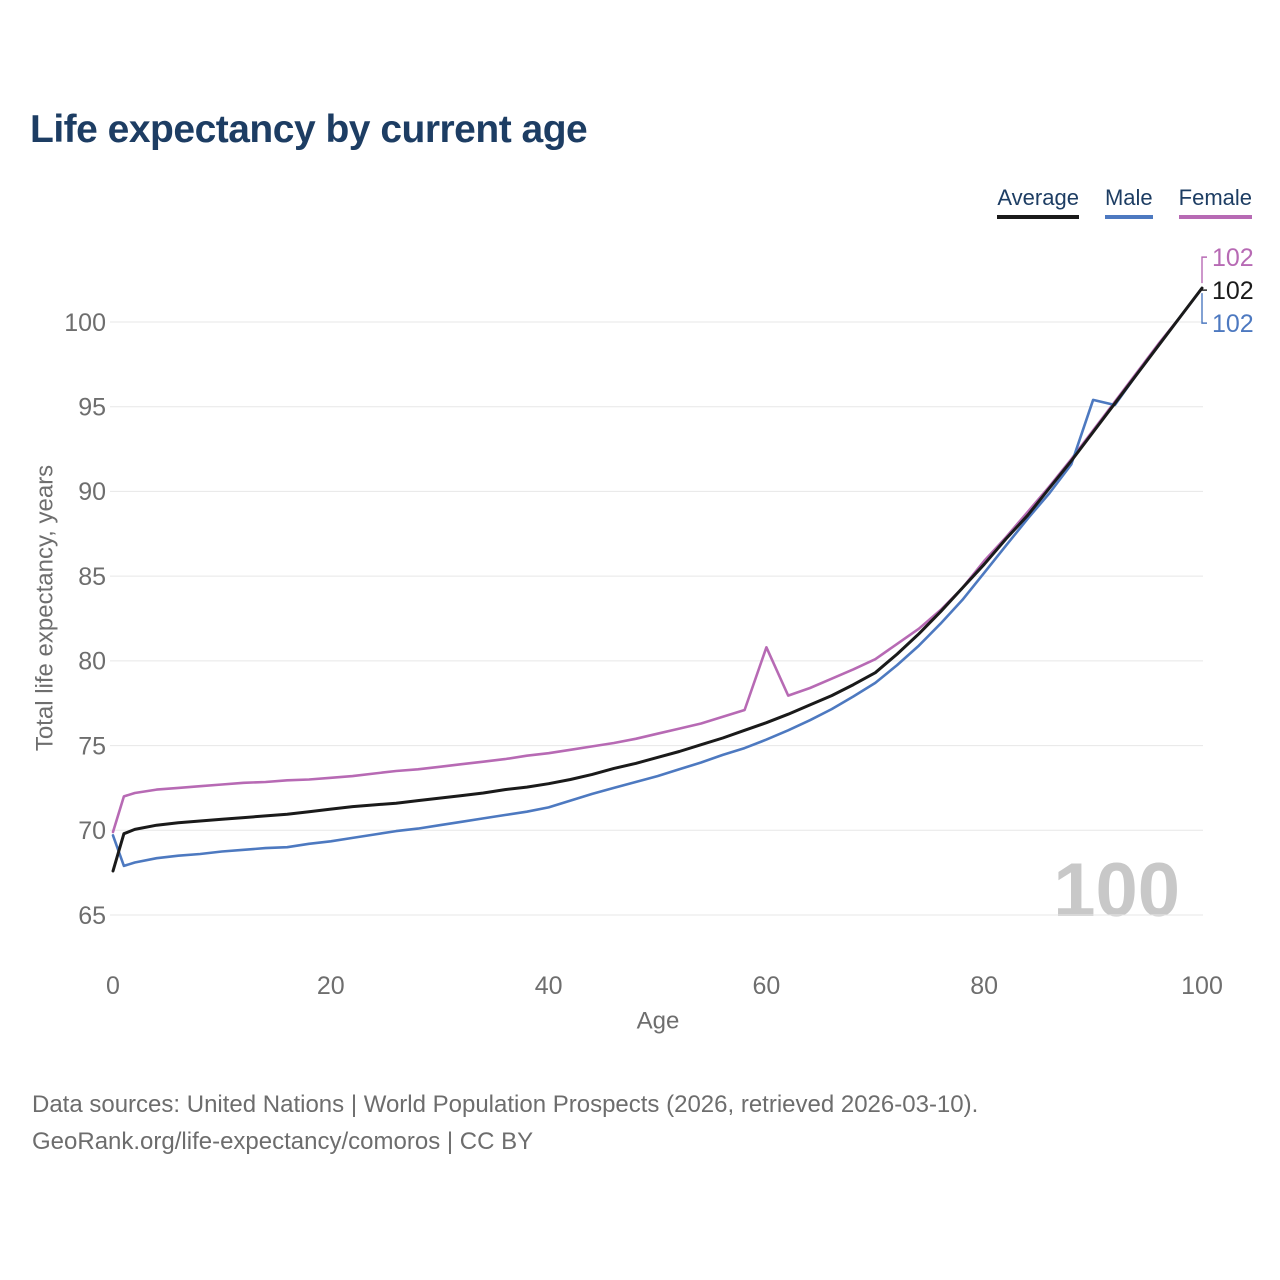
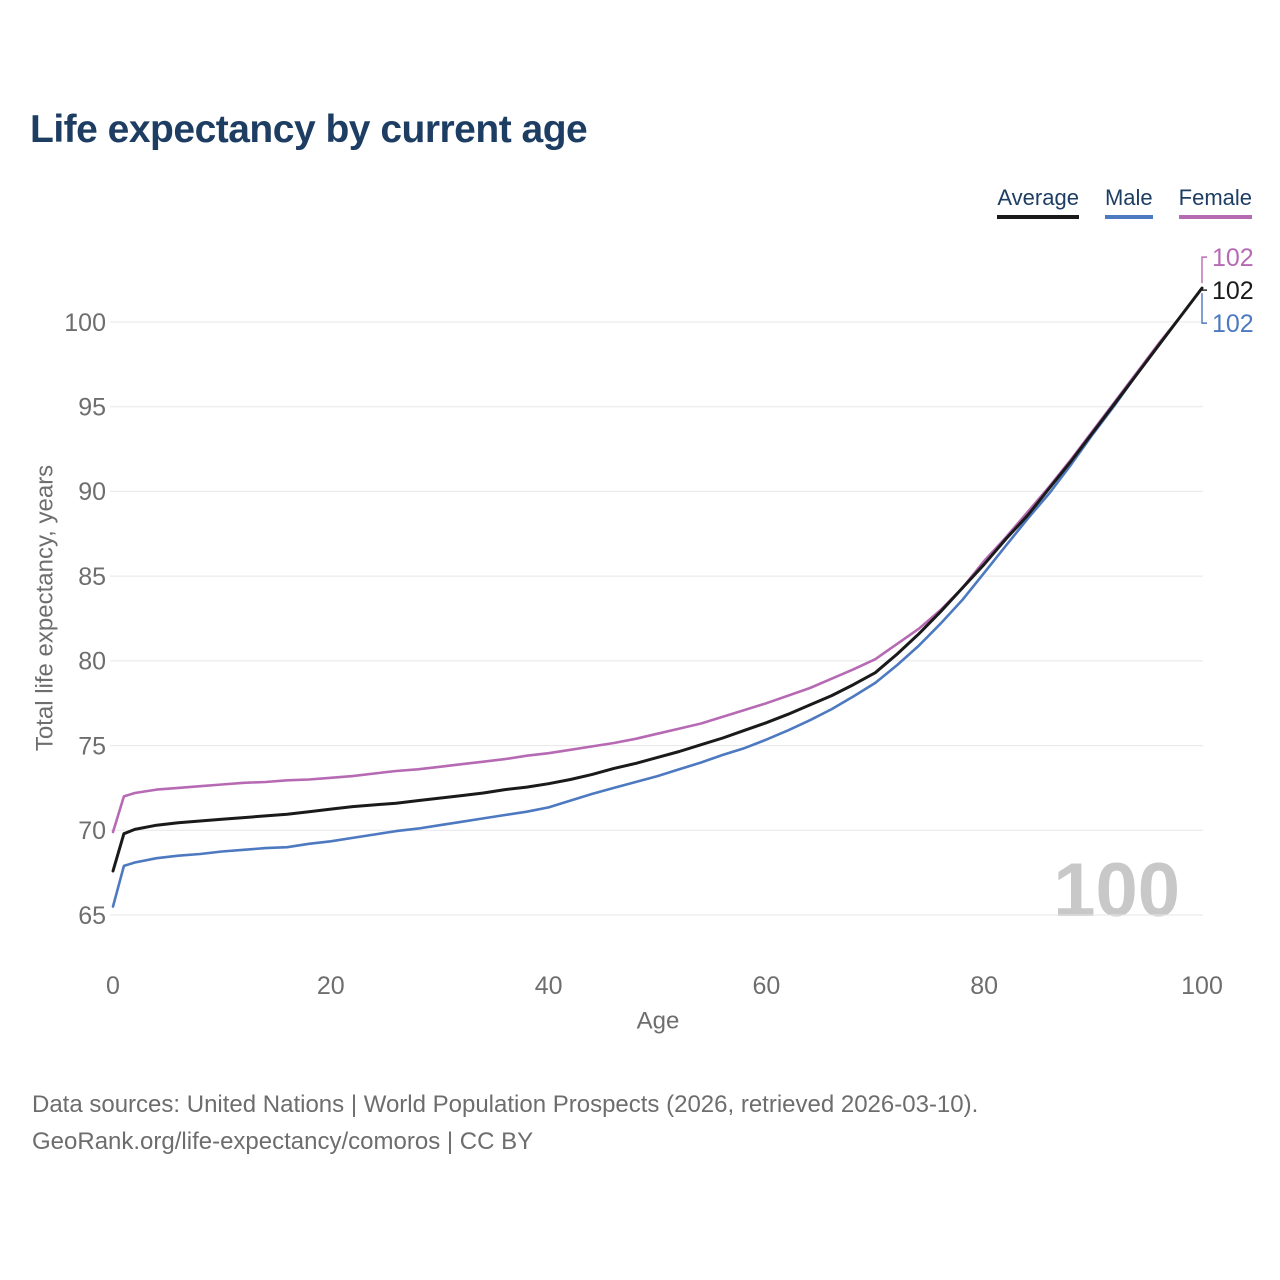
Male/0: 69.7 -> 65.5
Female/60: 80.8 -> 77.5
Male/90: 95.4 -> 93.4
